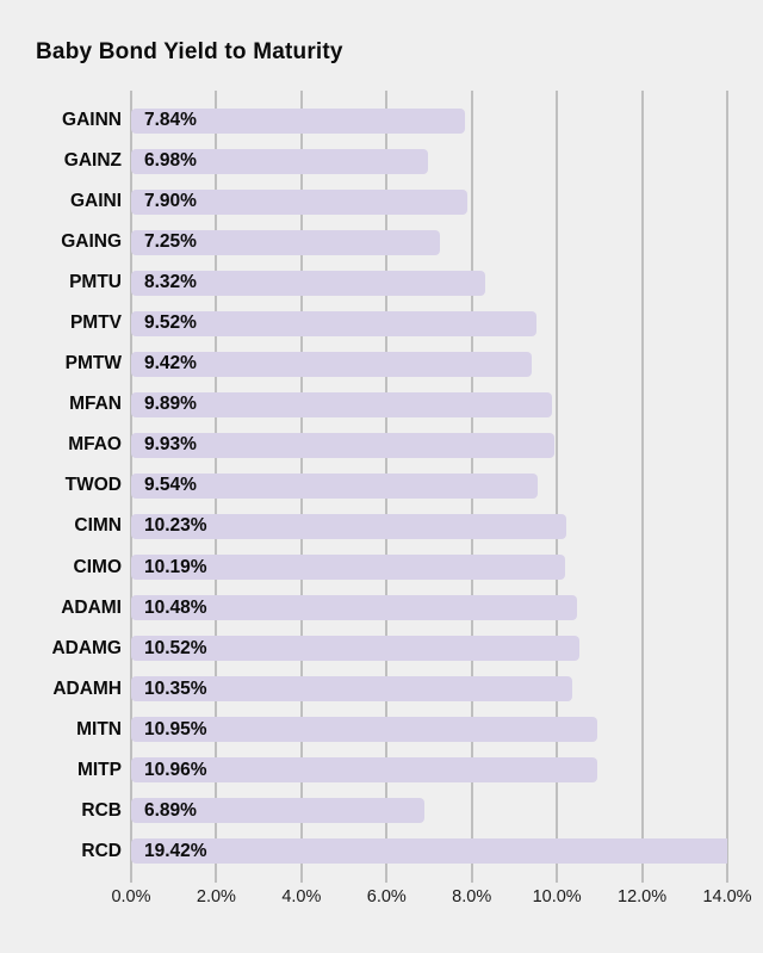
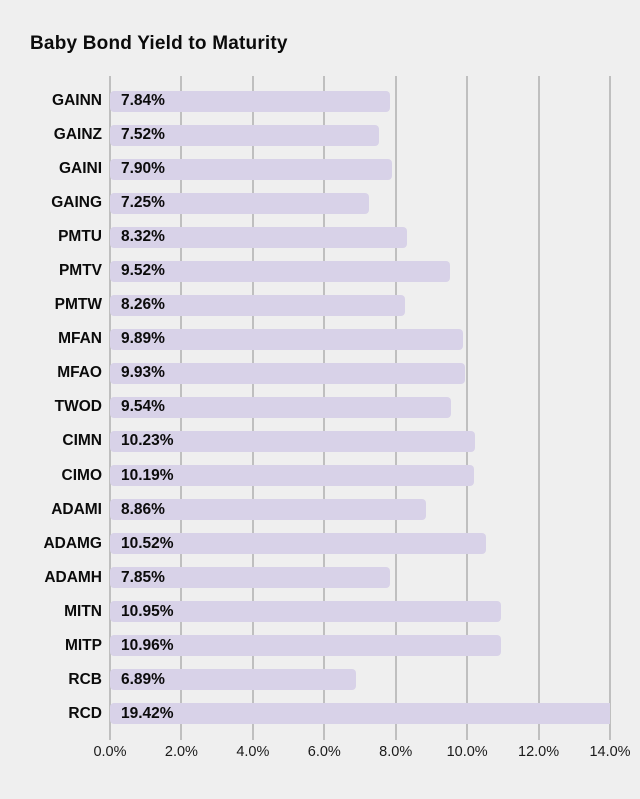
GAINZ: 6.98% -> 7.52%
PMTW: 9.42% -> 8.26%
ADAMI: 10.48% -> 8.86%
ADAMH: 10.35% -> 7.85%
